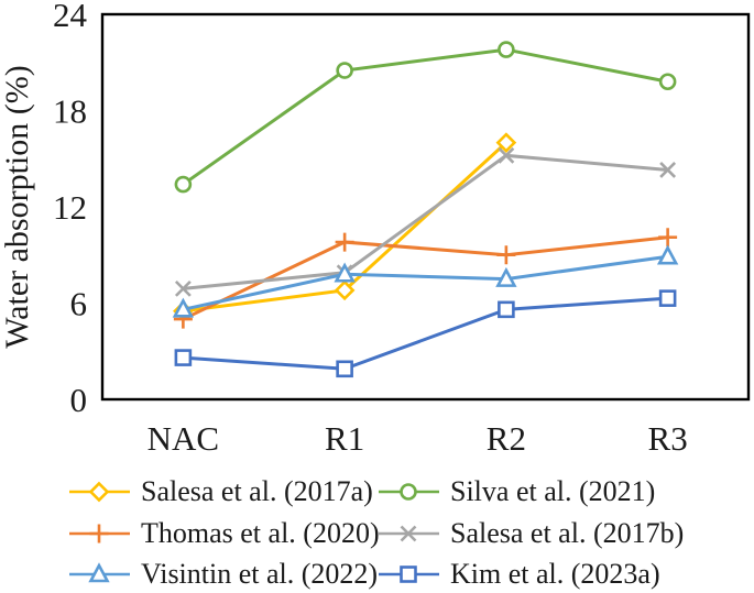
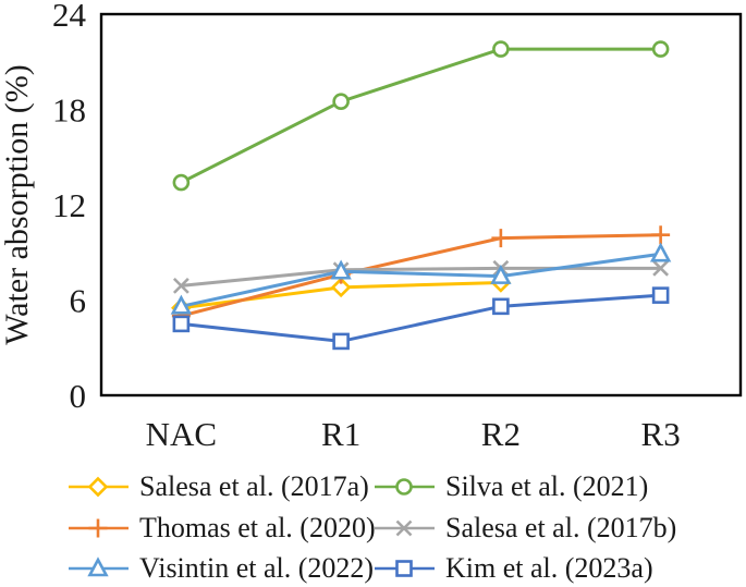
Kim et al. (2023a)/NAC: 2.6 -> 4.5
Silva et al. (2021)/R1: 20.5 -> 18.5
Thomas et al. (2020)/R1: 9.8 -> 7.6
Kim et al. (2023a)/R1: 1.9 -> 3.4
Salesa et al. (2017a)/R2: 16.0 -> 7.1
Thomas et al. (2020)/R2: 9.0 -> 9.9
Salesa et al. (2017b)/R2: 15.2 -> 8.0
Silva et al. (2021)/R3: 19.8 -> 21.8
Salesa et al. (2017b)/R3: 14.3 -> 8.0
